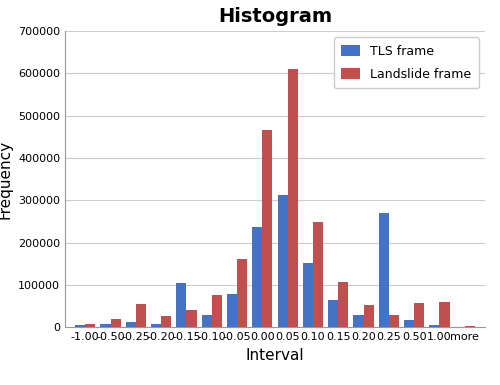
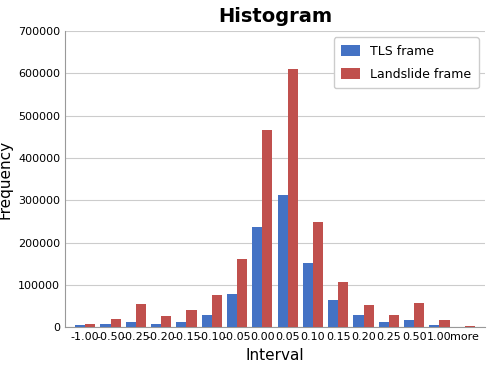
TLS frame/-0.15: 105000 -> 12000
TLS frame/0.25: 270000 -> 13000
Landslide frame/1.00: 60000 -> 17000
